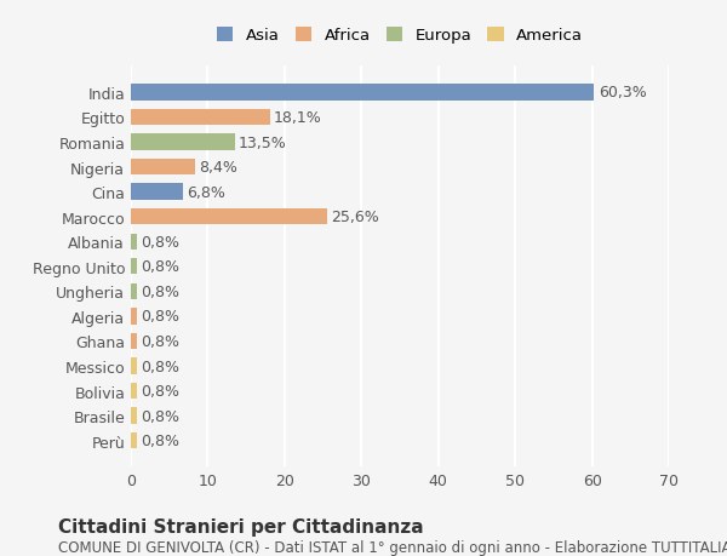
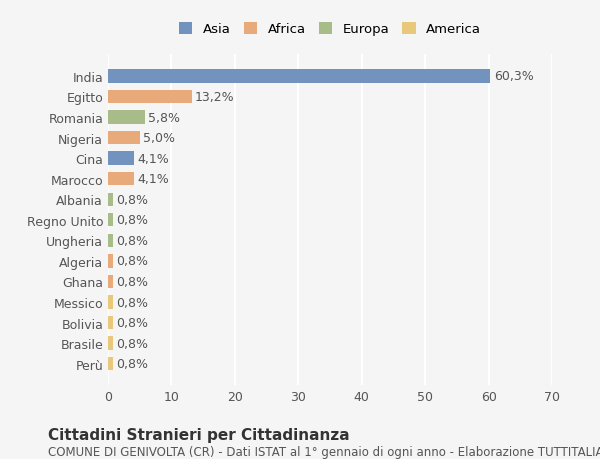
Egitto: 18,1% -> 13,2%
Romania: 13,5% -> 5,8%
Nigeria: 8,4% -> 5,0%
Cina: 6,8% -> 4,1%
Marocco: 25,6% -> 4,1%
